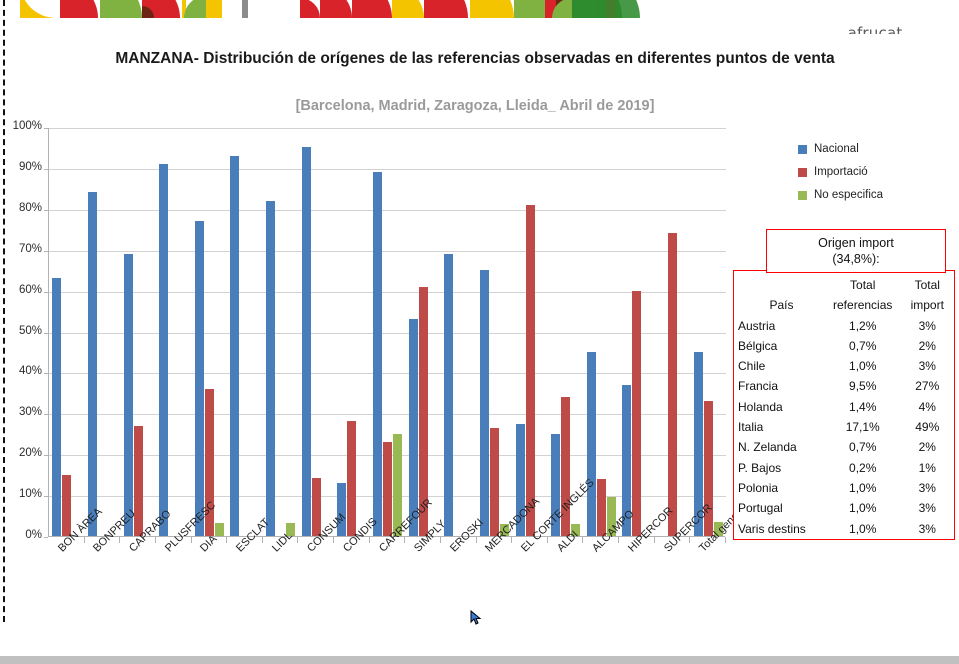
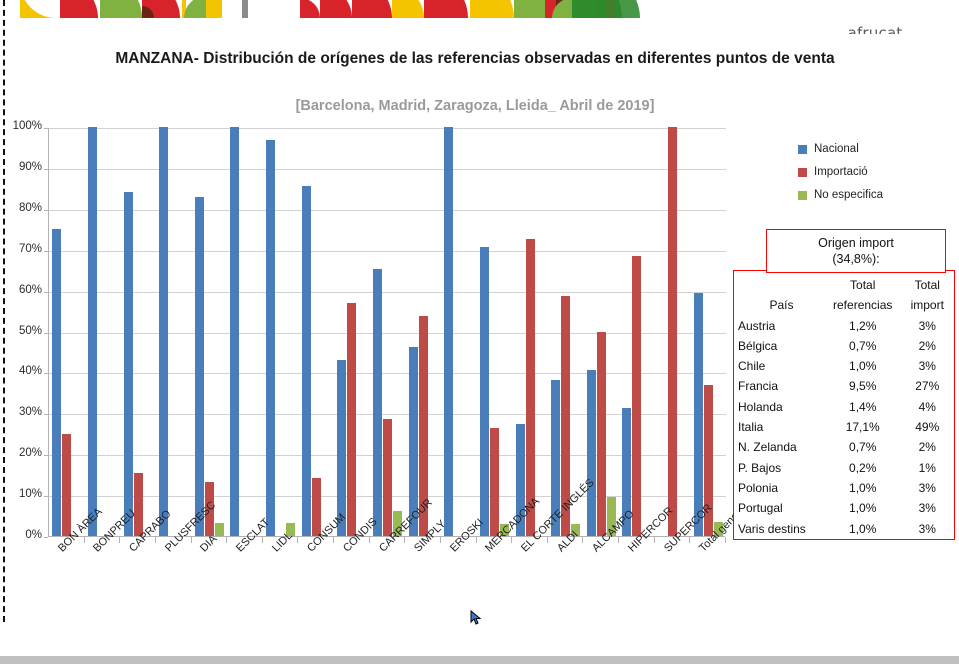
Nacional/BON ÀREA: 63% -> 75%
Importació/BON ÀREA: 15% -> 25%
Nacional/BONPREU: 84% -> 100%
Nacional/CAPRABO: 69% -> 84%
Importació/CAPRABO: 27% -> 15%
Nacional/PLUSFRESC: 91% -> 100%
Nacional/DIA: 77% -> 83%
Importació/DIA: 36% -> 13%
Nacional/ESCLAT: 93% -> 100%
Nacional/LIDL: 82% -> 97%
Nacional/CONSUM: 95% -> 86%
Nacional/CONDIS: 13% -> 43%
Importació/CONDIS: 28% -> 57%
Nacional/CARREFOUR: 89% -> 65%
Importació/CARREFOUR: 23% -> 29%
No especifica/CARREFOUR: 25% -> 6%
Nacional/SIMPLY: 53% -> 46%
Importació/SIMPLY: 61% -> 54%
Nacional/EROSKI: 69% -> 100%
Nacional/MERCADONA: 65% -> 71%
Importació/EL CORTE INGLÉS: 81% -> 72%
Nacional/ALDI: 25% -> 38%
Importació/ALDI: 34% -> 59%
Nacional/ALCAMPO: 45% -> 40%
Importació/ALCAMPO: 14% -> 50%
Nacional/HIPERCOR: 37% -> 31%
Importació/HIPERCOR: 60% -> 68%
Importació/SUPERCOR: 74% -> 100%
Nacional/Total general: 45% -> 59%
Importació/Total general: 33% -> 37%
